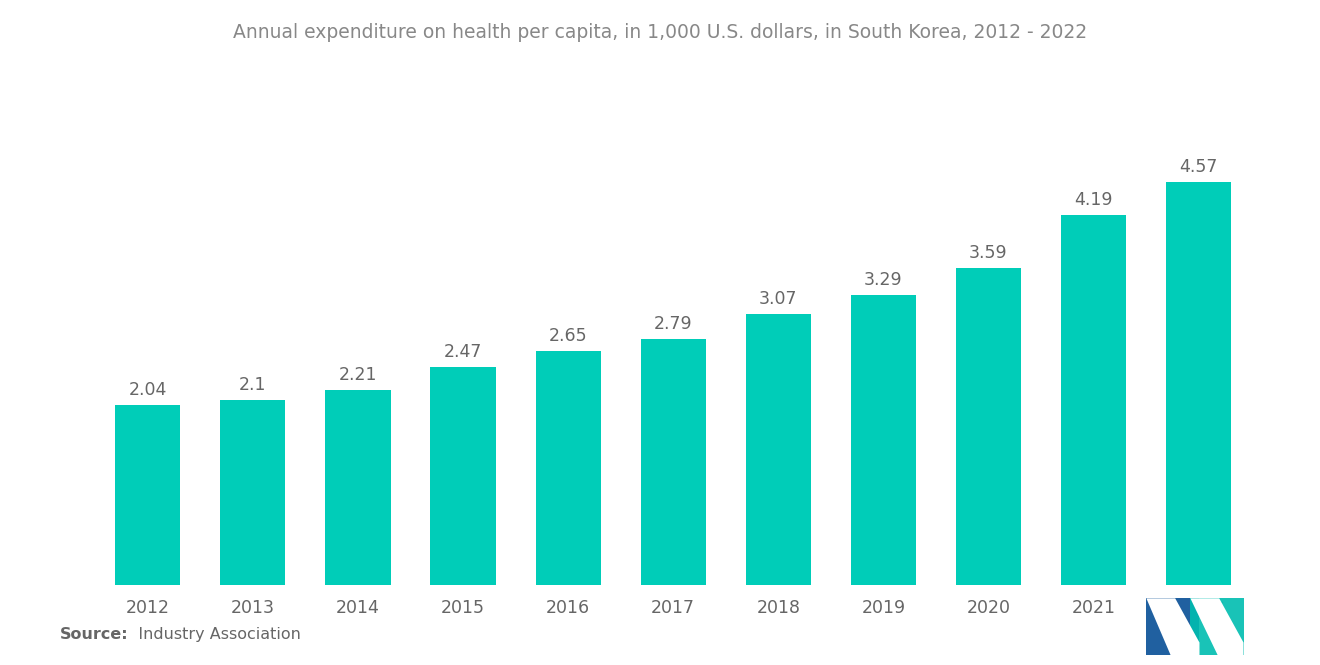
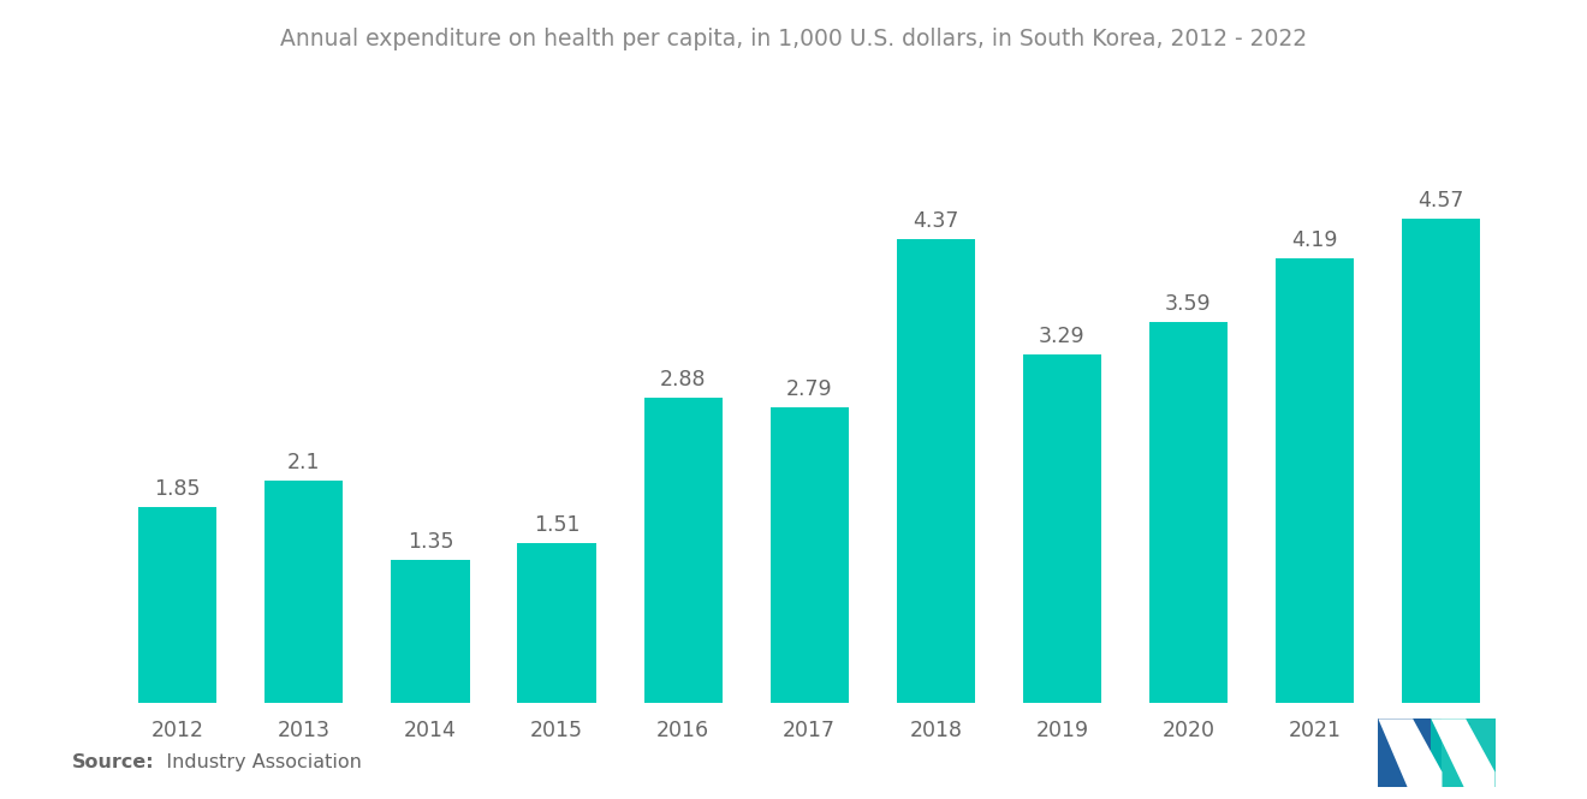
2012: 2.04 -> 1.85
2014: 2.21 -> 1.35
2015: 2.47 -> 1.51
2016: 2.65 -> 2.88
2018: 3.07 -> 4.37
